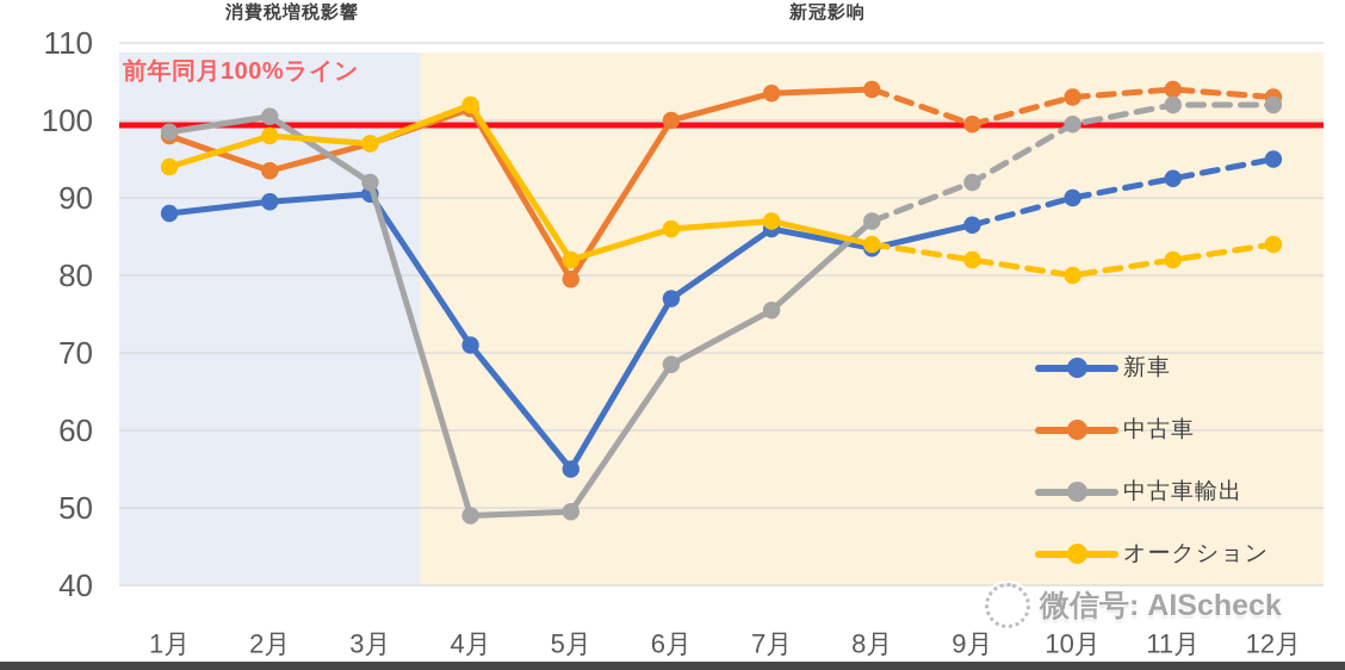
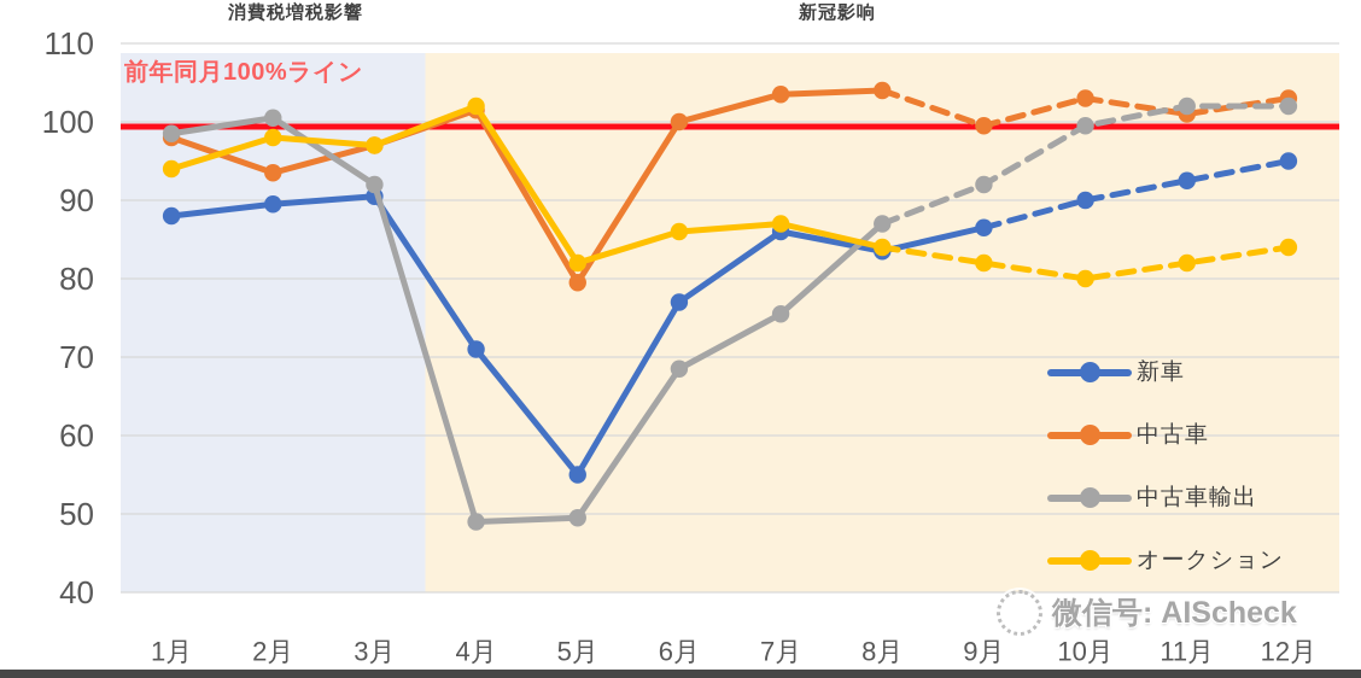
中古車/11月: 104 -> 101
